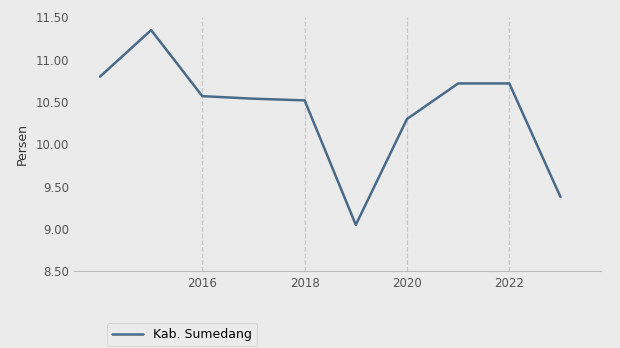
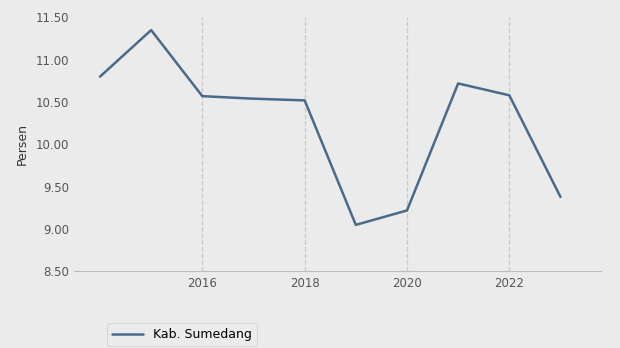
2020: 10.30 -> 9.22
2022: 10.72 -> 10.58
